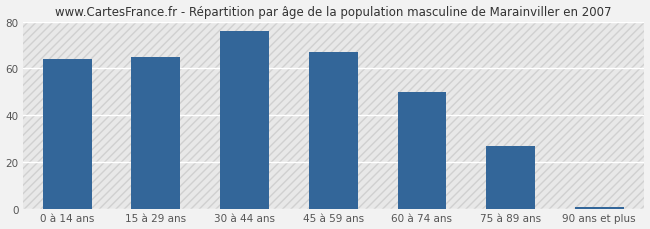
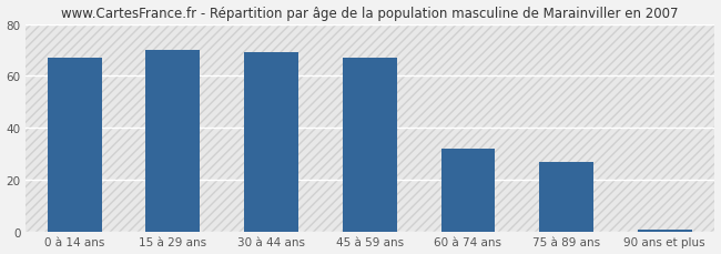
0 à 14 ans: 64 -> 67
15 à 29 ans: 65 -> 70
30 à 44 ans: 76 -> 69
60 à 74 ans: 50 -> 32
